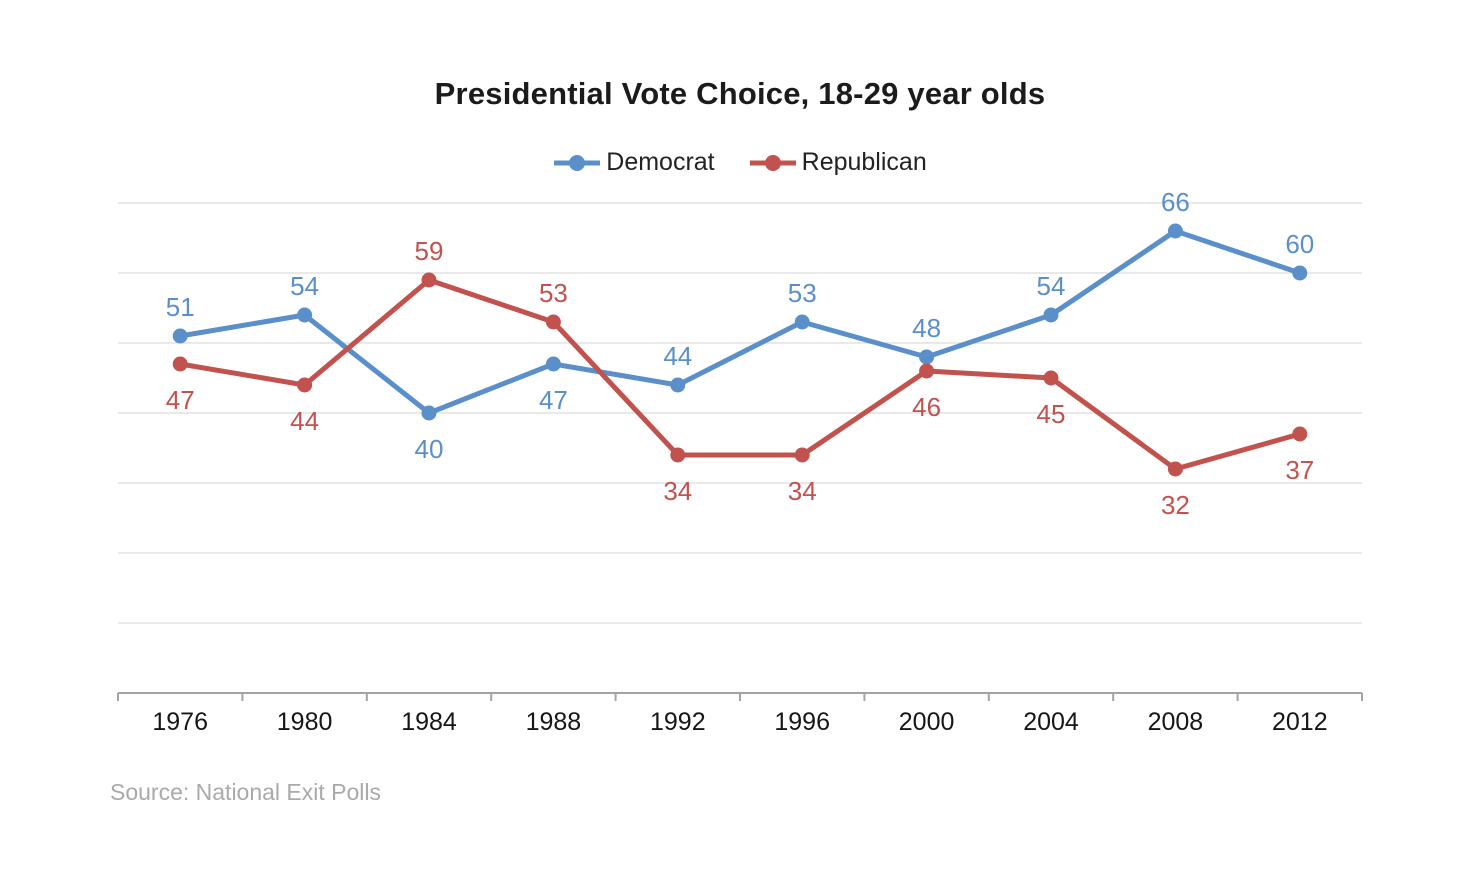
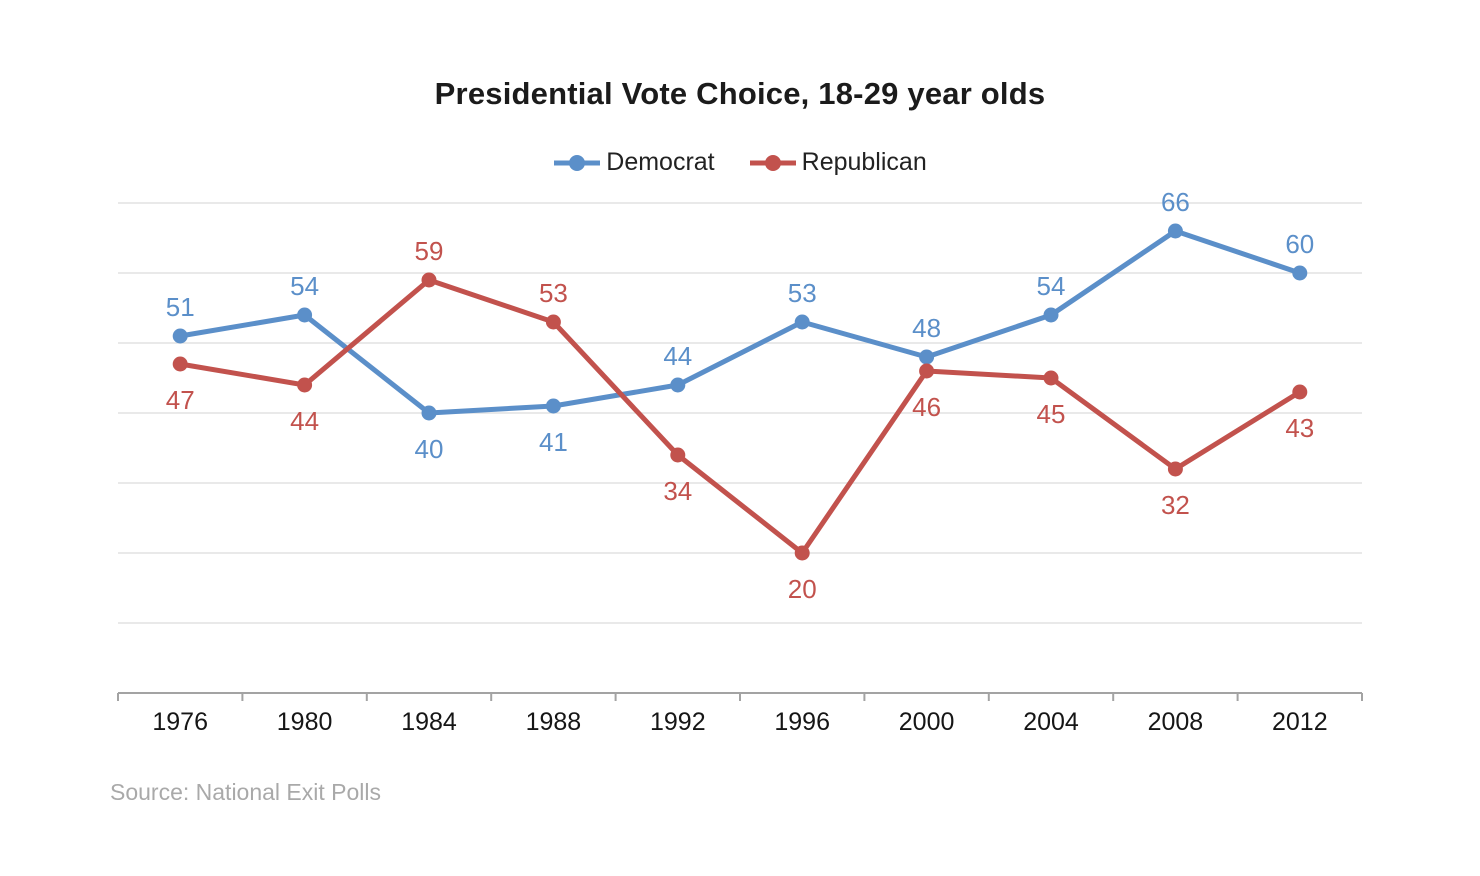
Democrat/1988: 47 -> 41
Republican/1996: 34 -> 20
Republican/2012: 37 -> 43
